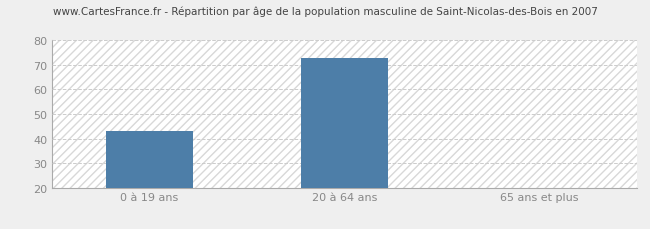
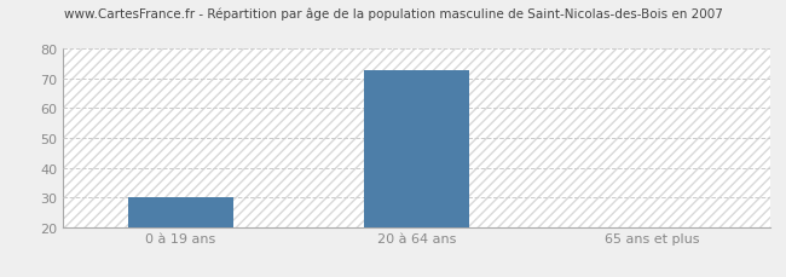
0 à 19 ans: 43 -> 30
